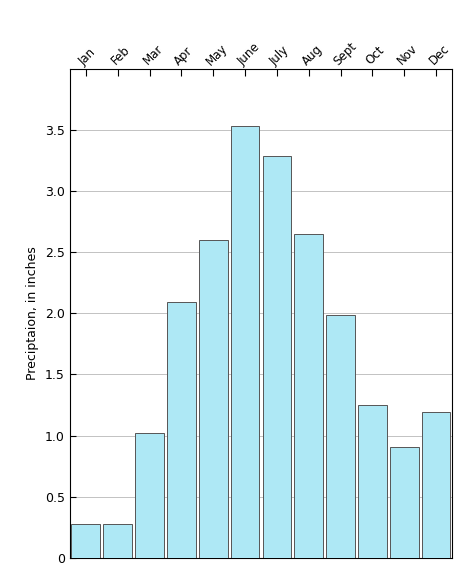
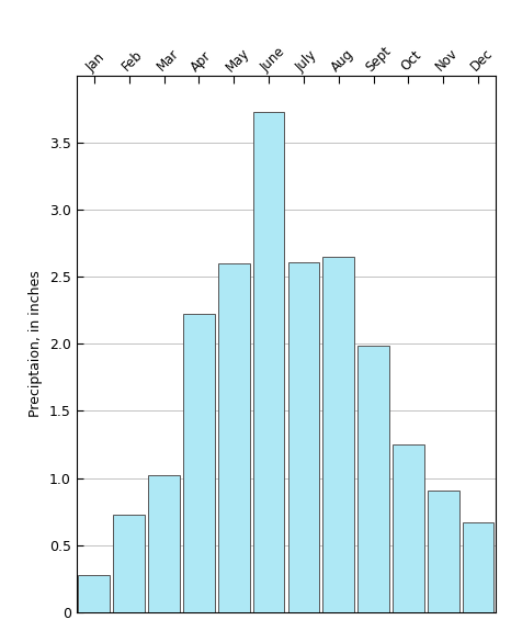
Feb: 0.28 -> 0.73
Apr: 2.09 -> 2.22
June: 3.53 -> 3.73
July: 3.29 -> 2.61
Dec: 1.19 -> 0.67
